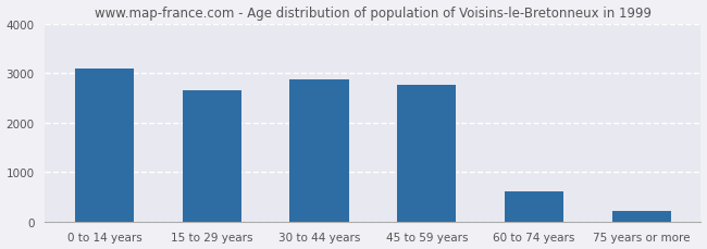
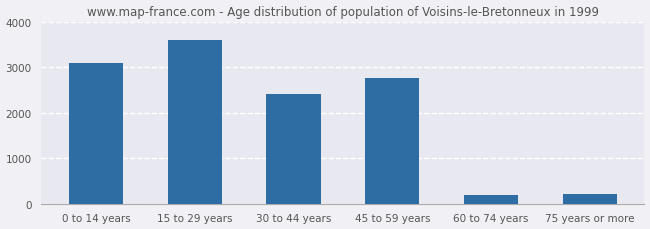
15 to 29 years: 2650 -> 3600
30 to 44 years: 2880 -> 2400
60 to 74 years: 600 -> 200
